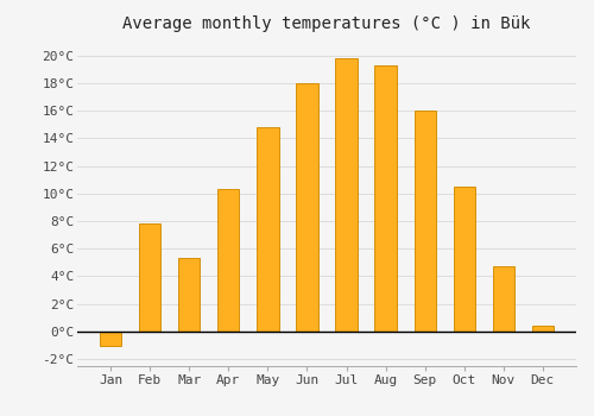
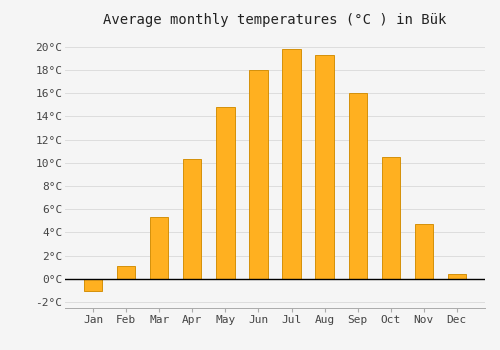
Feb: 7.8°C -> 1.1°C
